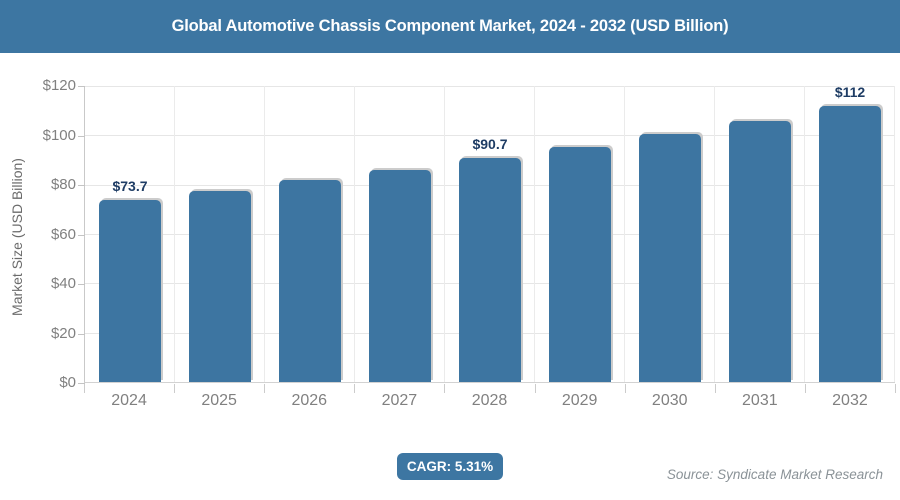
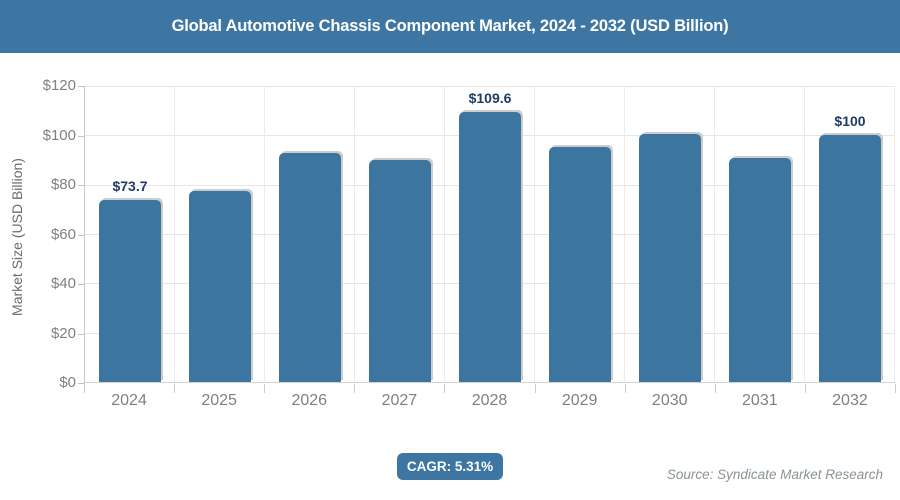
2026: $82 -> $93
2027: $86 -> $90
2028: $90.7 -> $109.6
2031: $106 -> $91
2032: $112 -> $100
